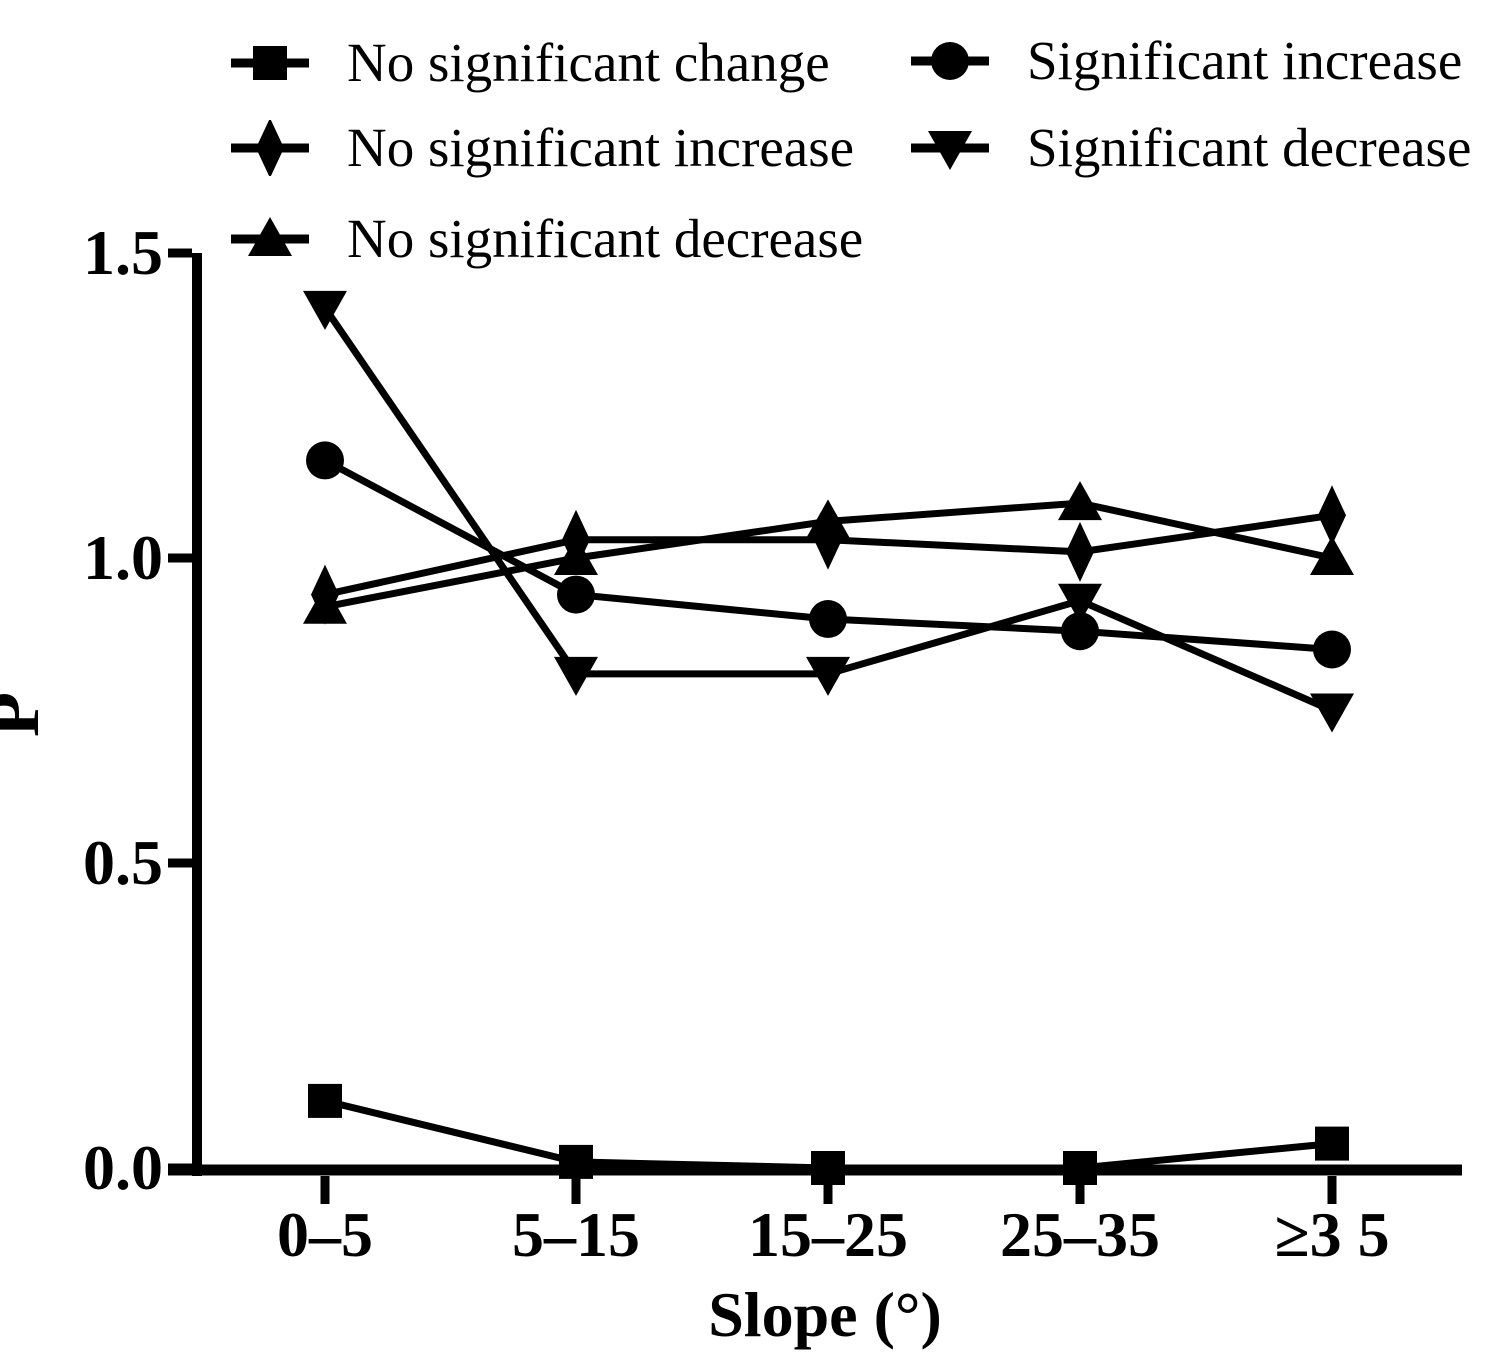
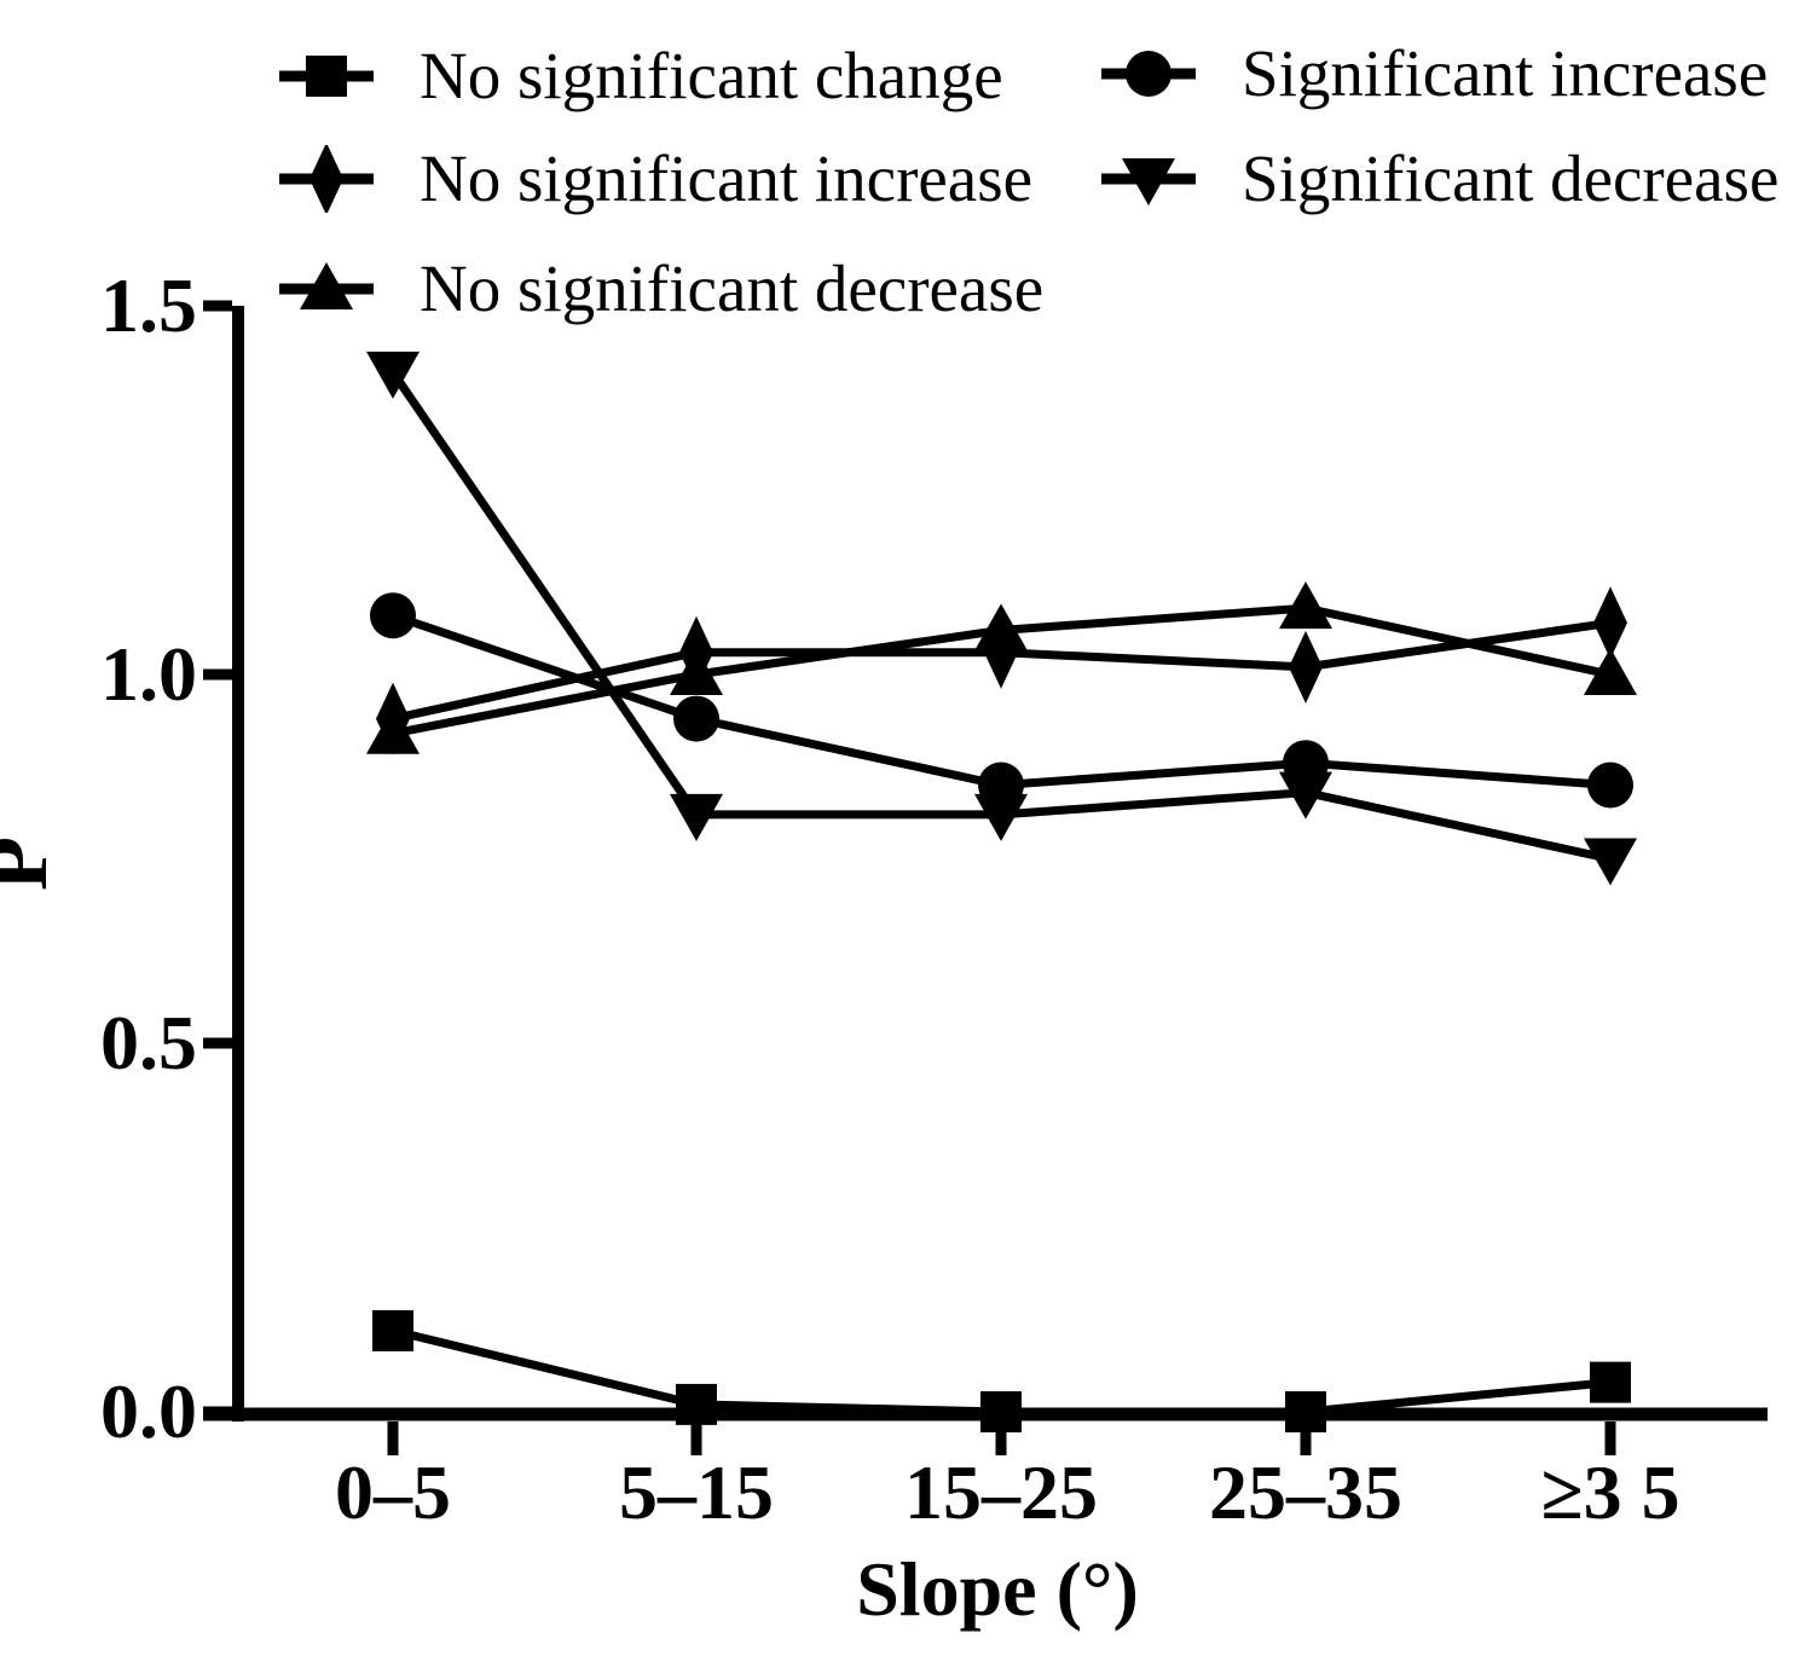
Significant increase/0–5: 1.16 -> 1.08
Significant increase/15–25: 0.90 -> 0.85
Significant decrease/25–35: 0.93 -> 0.84
